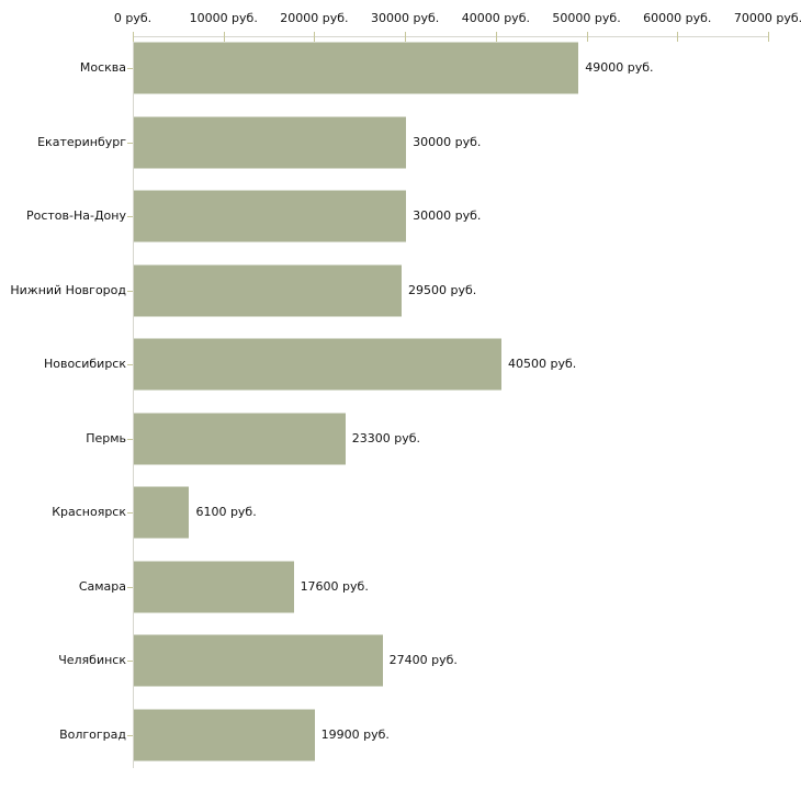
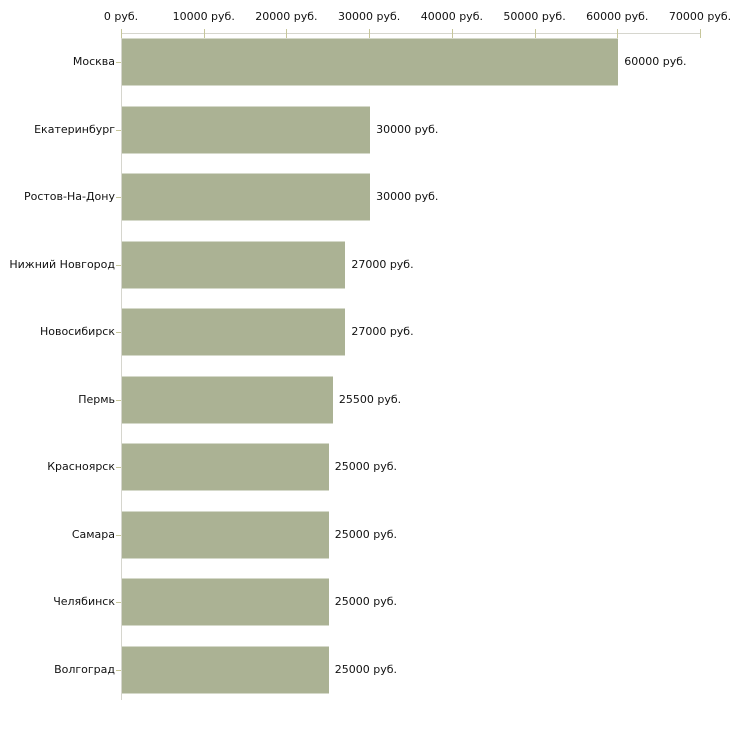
Москва: 49000 -> 60000
Нижний Новгород: 29500 -> 27000
Новосибирск: 40500 -> 27000
Пермь: 23300 -> 25500
Красноярск: 6100 -> 25000
Самара: 17600 -> 25000
Челябинск: 27400 -> 25000
Волгоград: 19900 -> 25000
